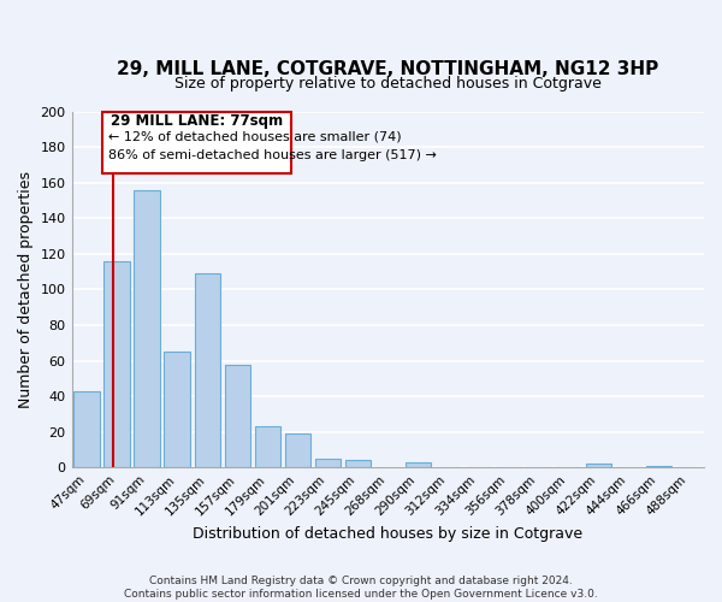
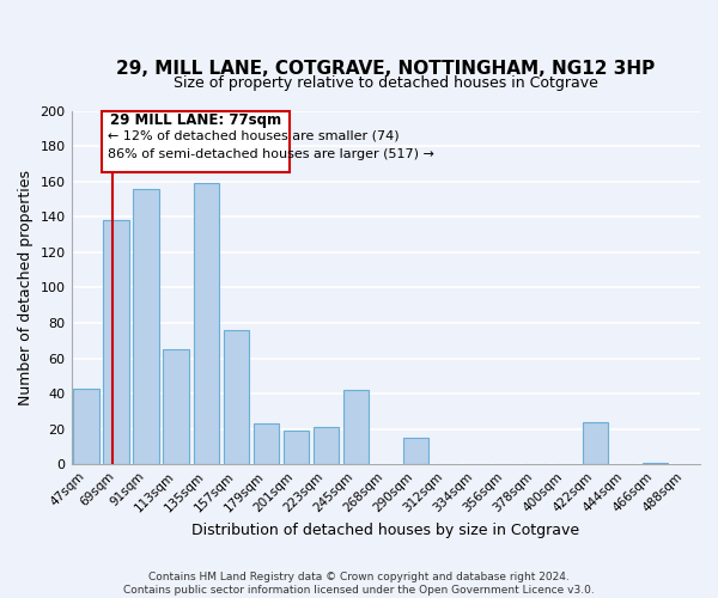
69sqm: 116 -> 138
135sqm: 109 -> 159
157sqm: 58 -> 76
223sqm: 5 -> 21
245sqm: 4 -> 42
290sqm: 3 -> 15
422sqm: 2 -> 24
